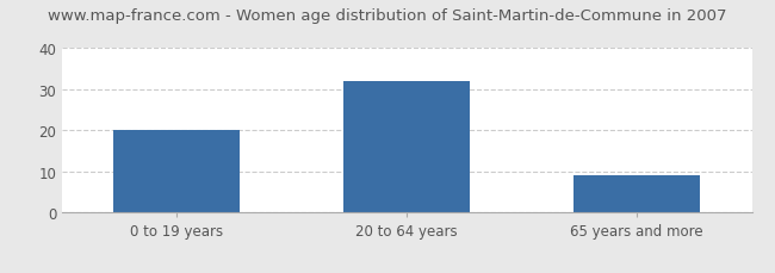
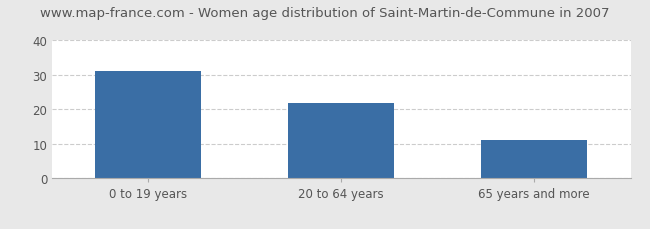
0 to 19 years: 20 -> 31
20 to 64 years: 32 -> 22
65 years and more: 9 -> 11
